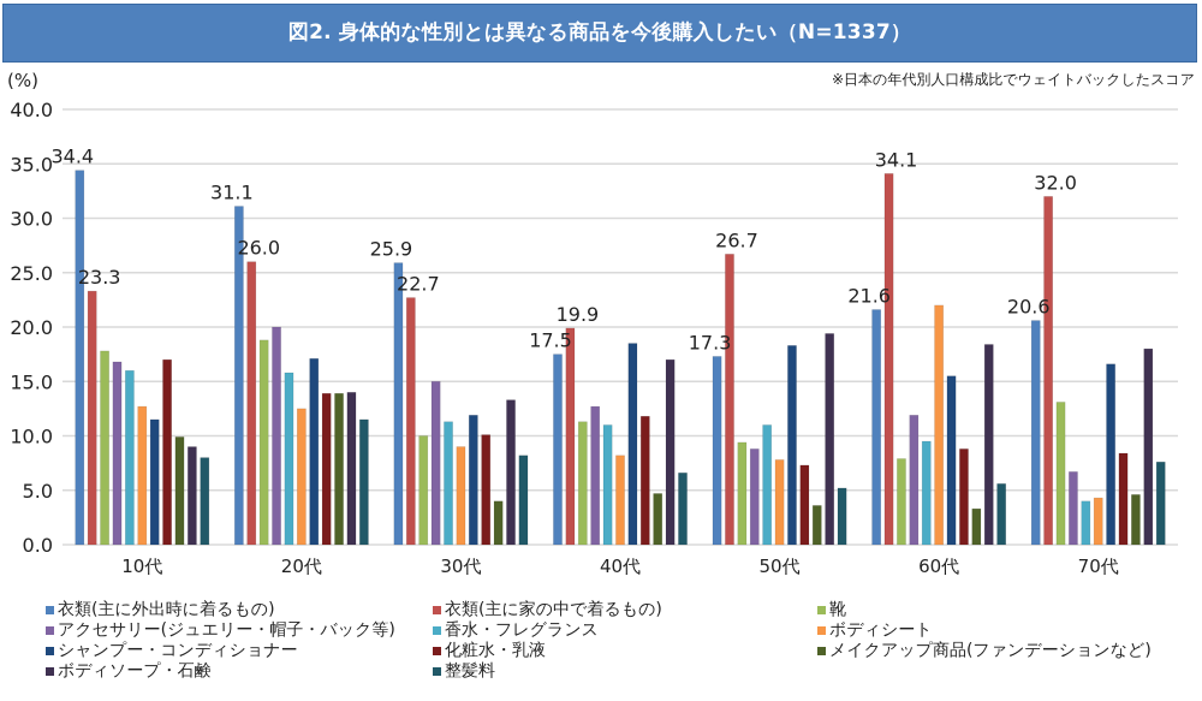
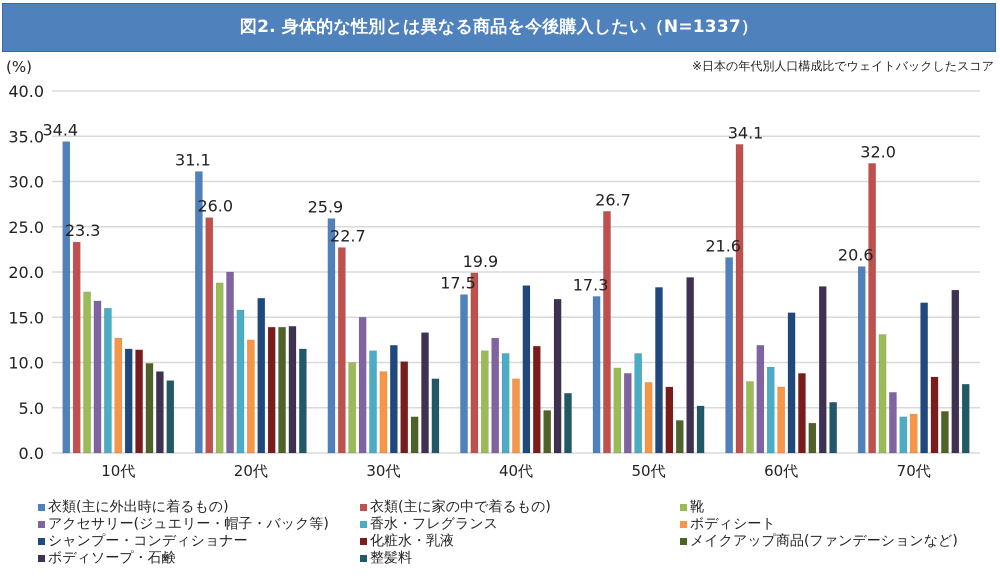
化粧水・乳液/10代: 17 -> 11
ボディシート/60代: 22 -> 7
